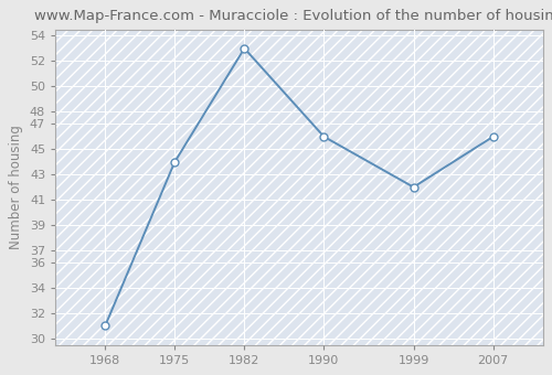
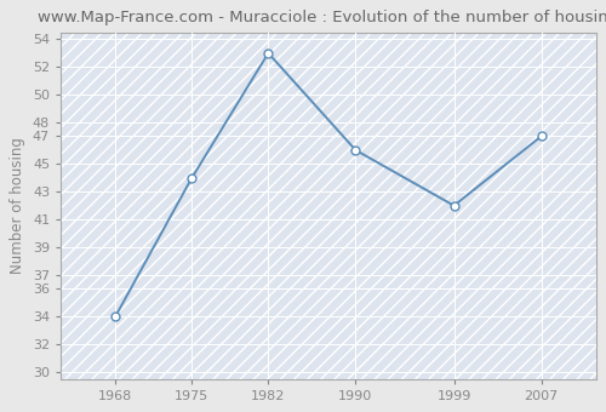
1968: 31 -> 34
2007: 46 -> 47
